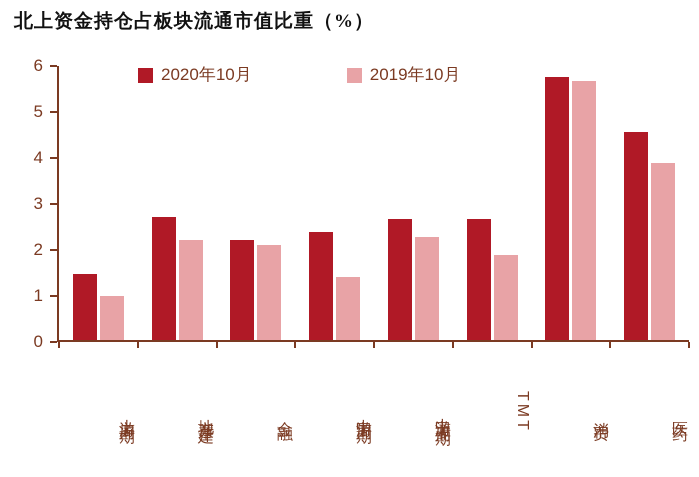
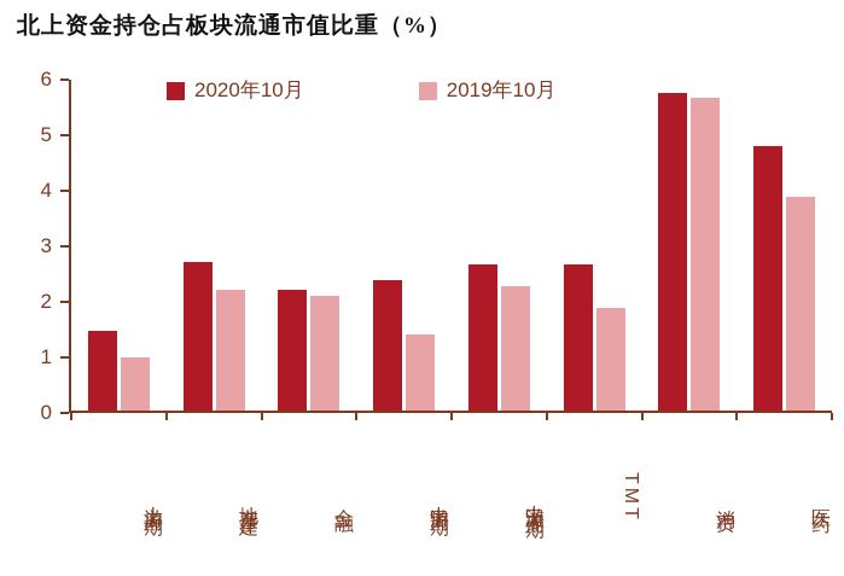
2020年10月/医药: 4.5 -> 4.8
